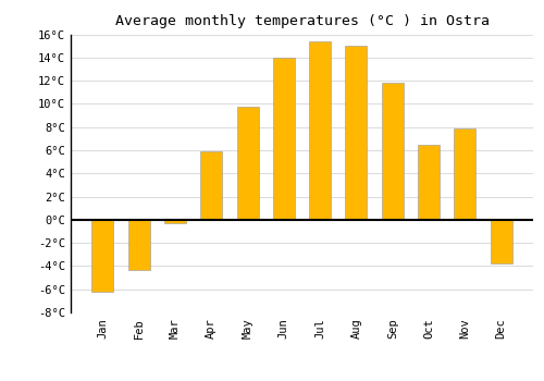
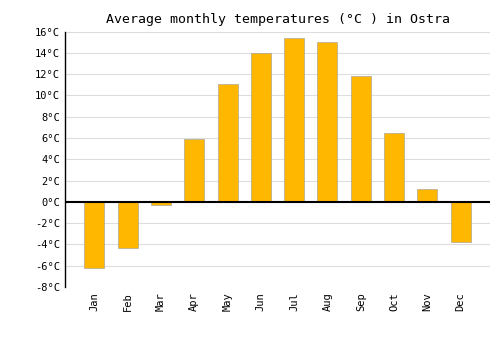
May: 9.8°C -> 11.1°C
Nov: 7.9°C -> 1.2°C
